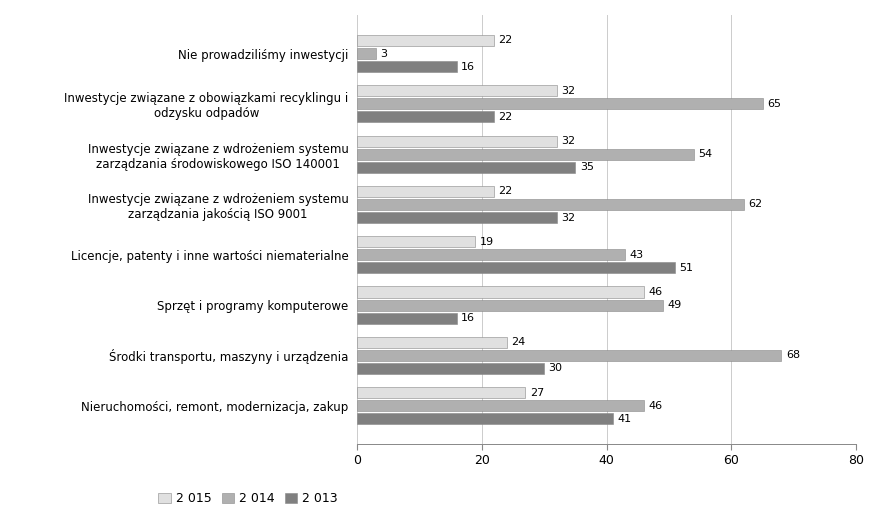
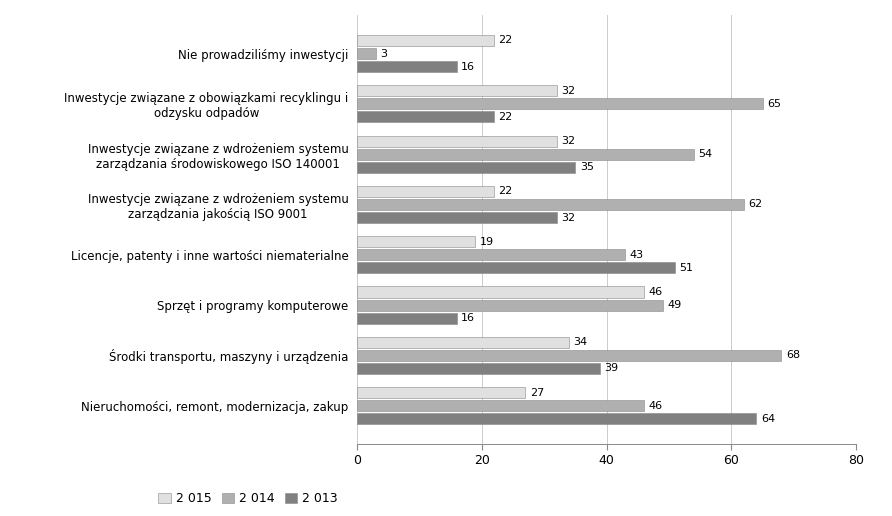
2 015/Środki transportu, maszyny i urządzenia: 24 -> 34
2 013/Środki transportu, maszyny i urządzenia: 30 -> 39
2 013/Nieruchomości, remont, modernizacja, zakup: 41 -> 64
